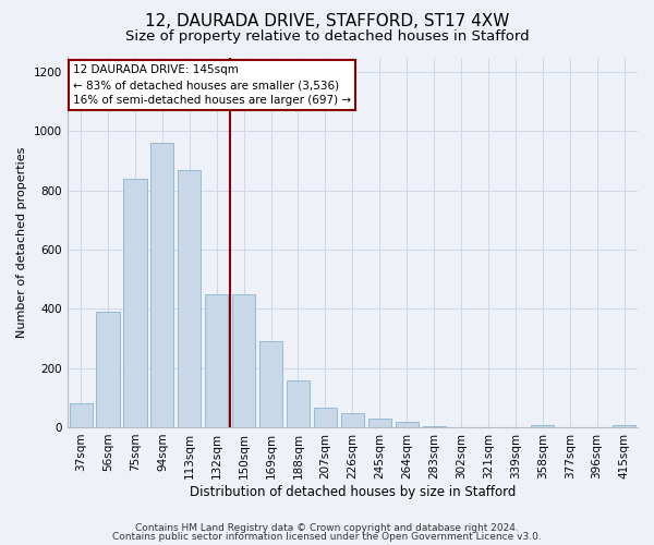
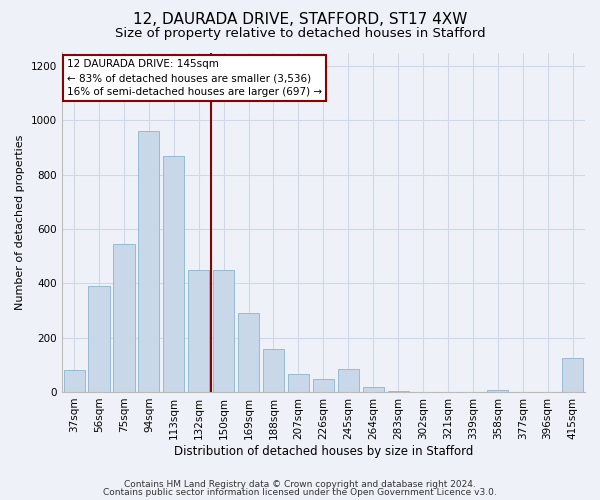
75sqm: 840 -> 545
245sqm: 28 -> 85
415sqm: 8 -> 125
